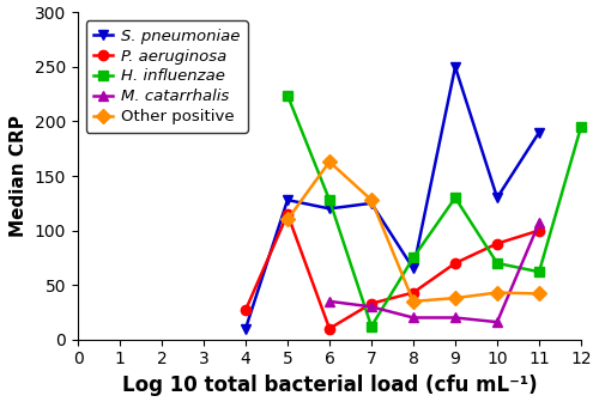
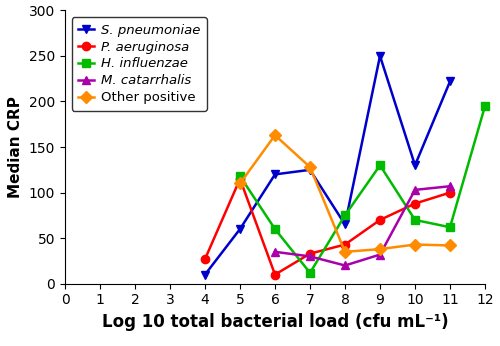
S. pneumoniae/5: 128 -> 60
H. influenzae/5: 224 -> 118
H. influenzae/6: 128 -> 60
M. catarrhalis/9: 20 -> 32
M. catarrhalis/10: 16 -> 103
S. pneumoniae/11: 190 -> 222
